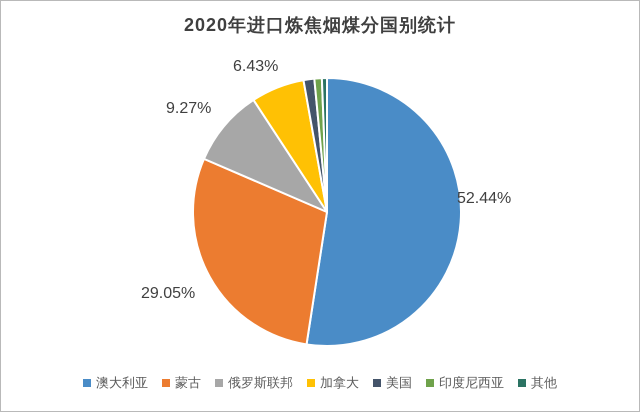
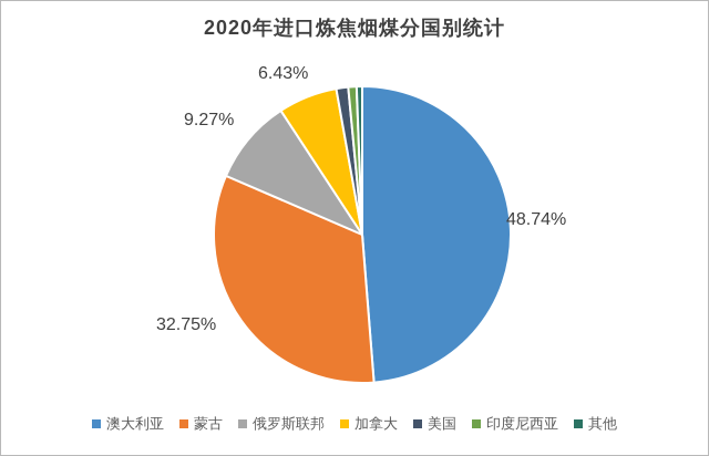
澳大利亚: 52.44% -> 48.74%
蒙古: 29.05% -> 32.75%
